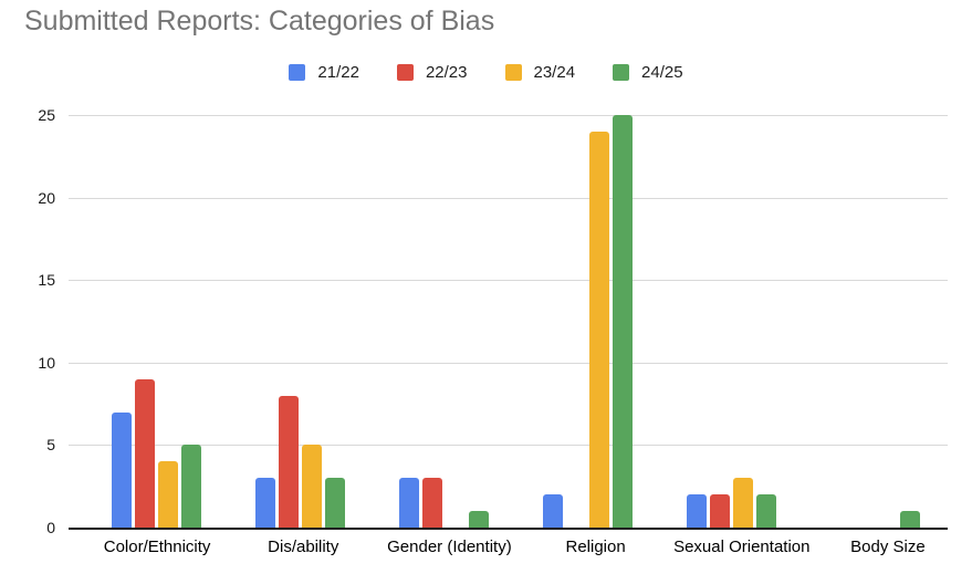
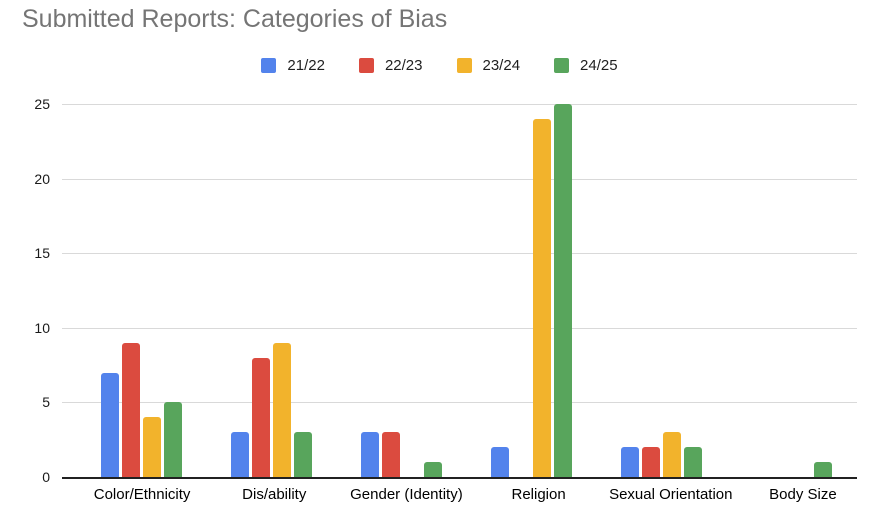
23/24/Dis/ability: 5 -> 9
